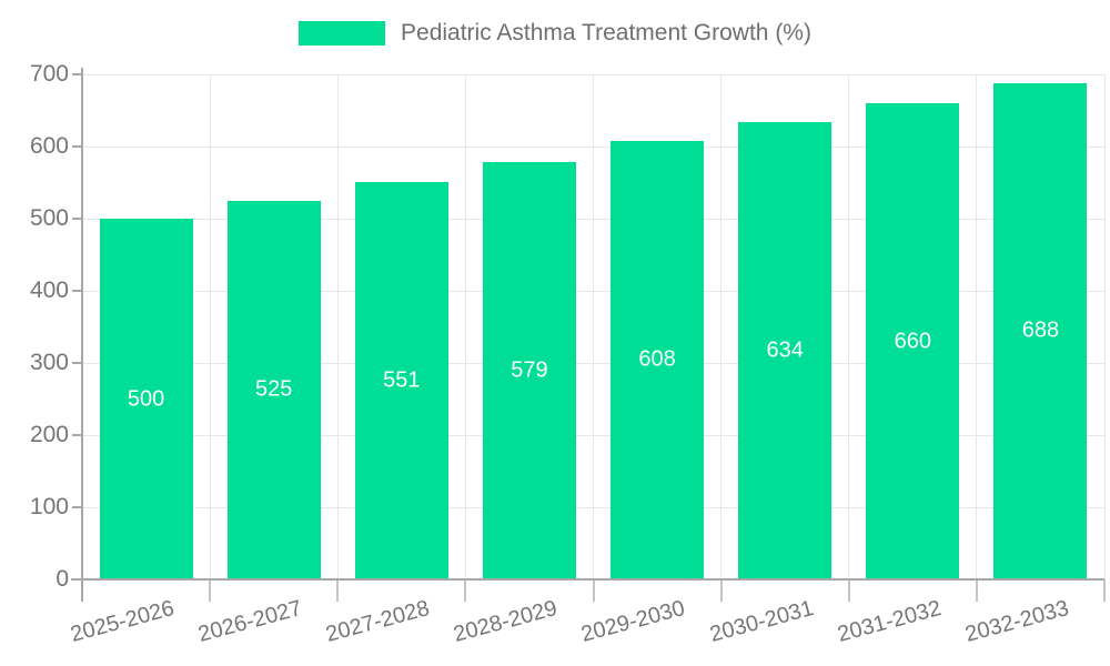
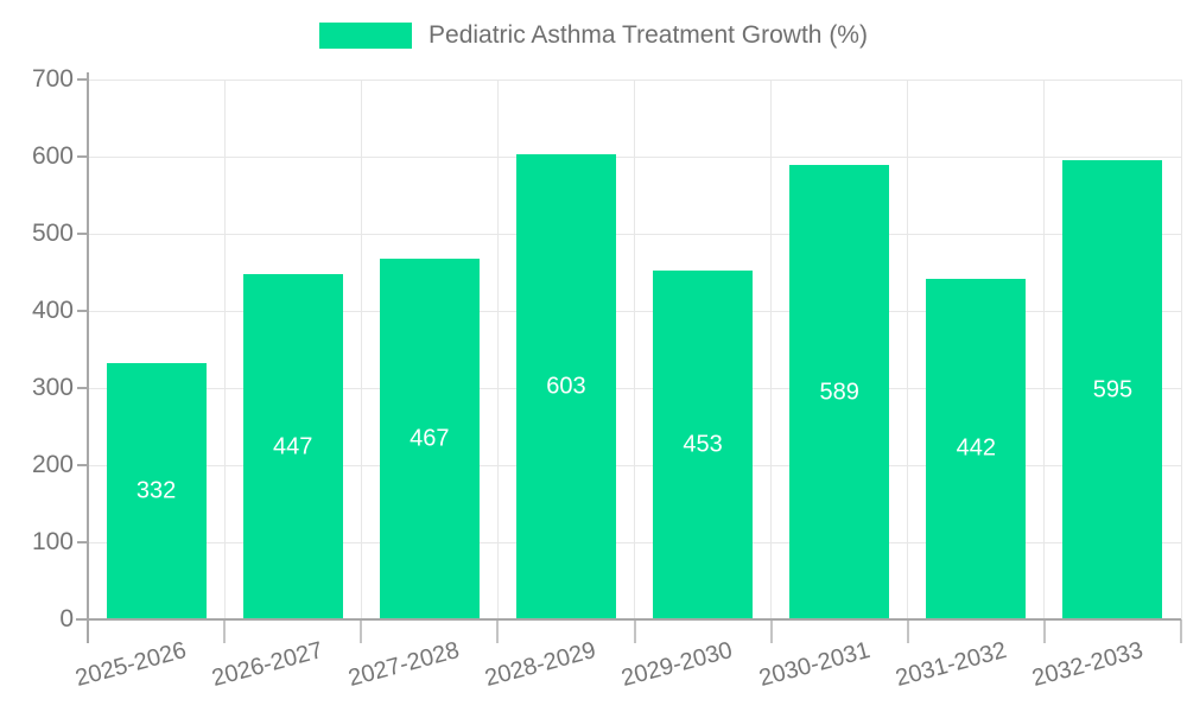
2025-2026: 500 -> 332
2026-2027: 525 -> 447
2027-2028: 551 -> 467
2028-2029: 579 -> 603
2029-2030: 608 -> 453
2030-2031: 634 -> 589
2031-2032: 660 -> 442
2032-2033: 688 -> 595
